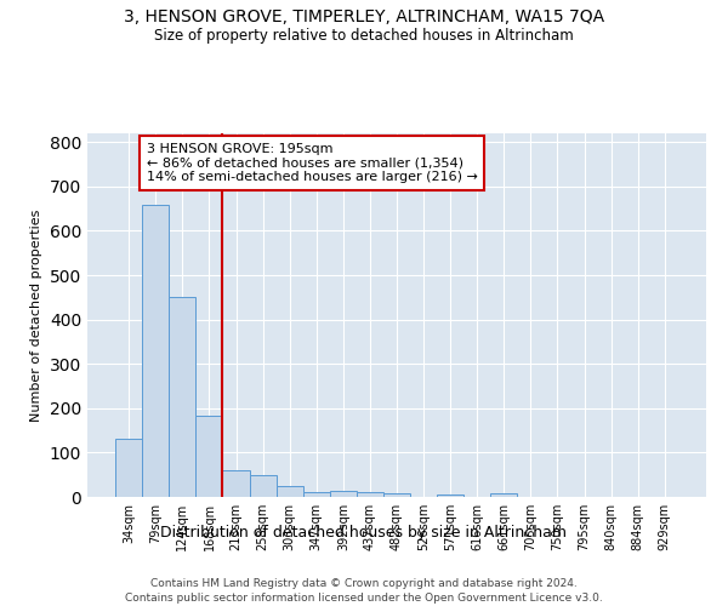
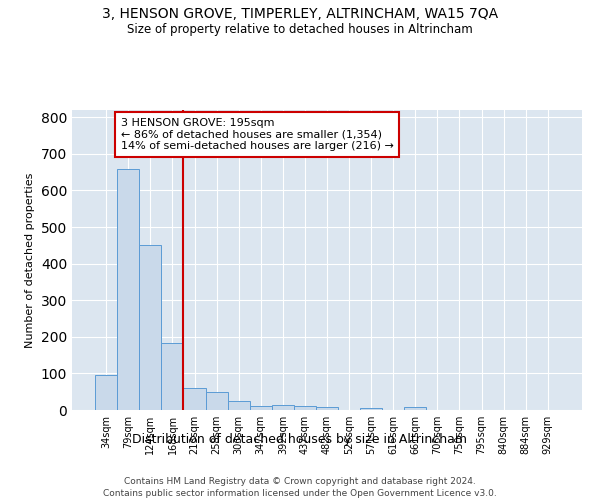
34sqm: 130 -> 95
